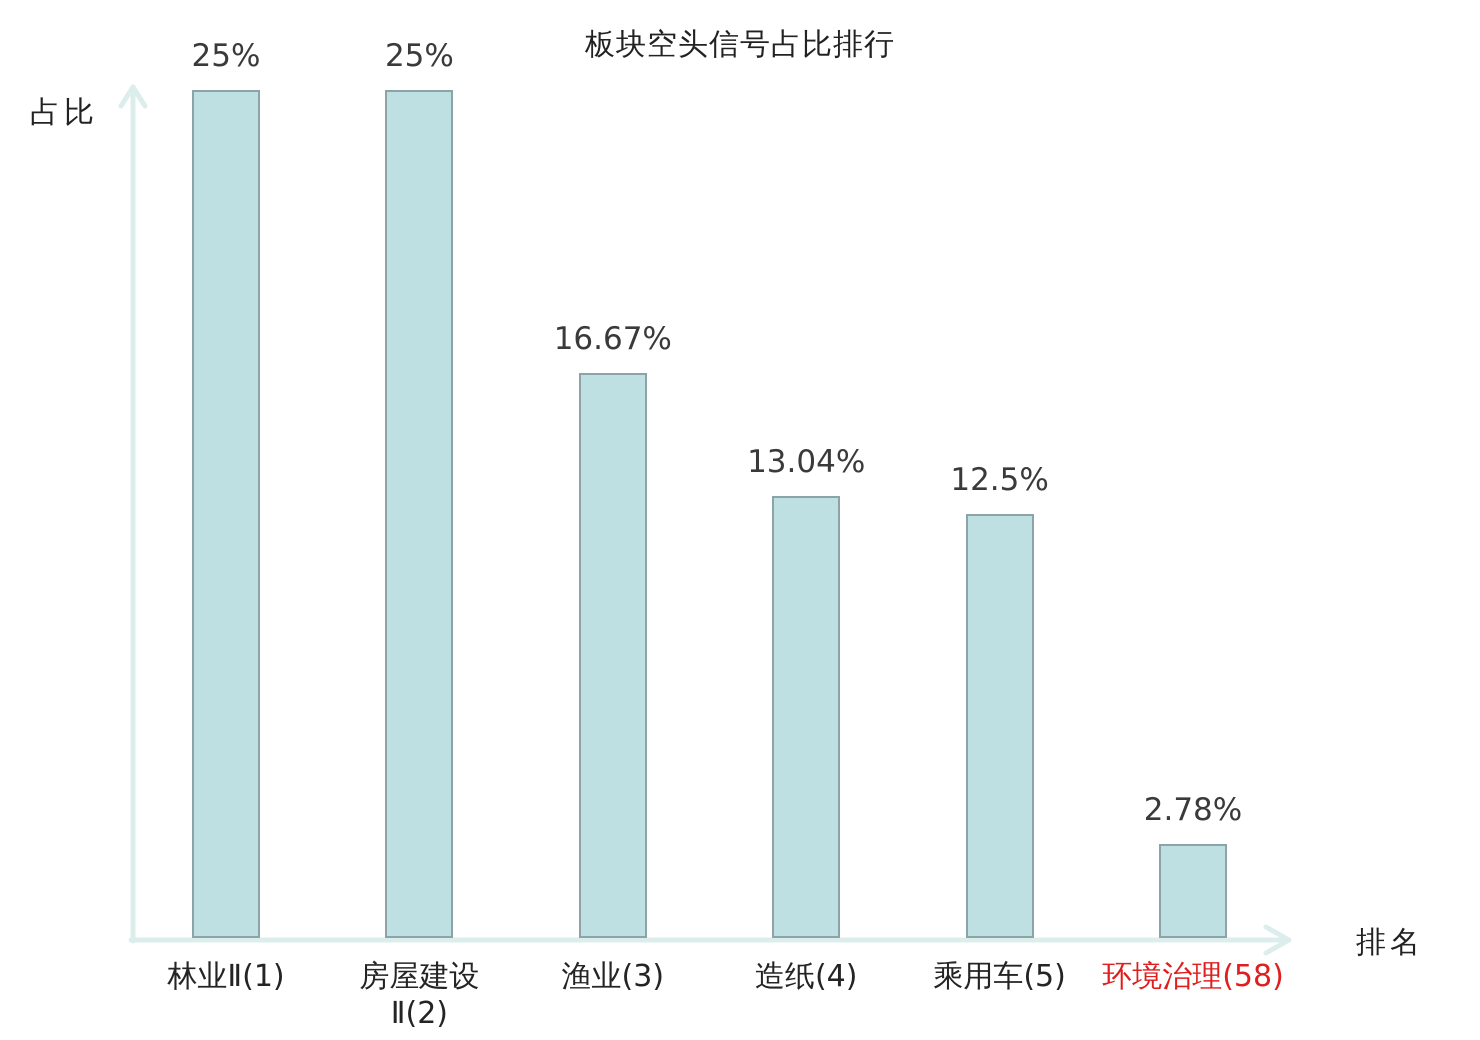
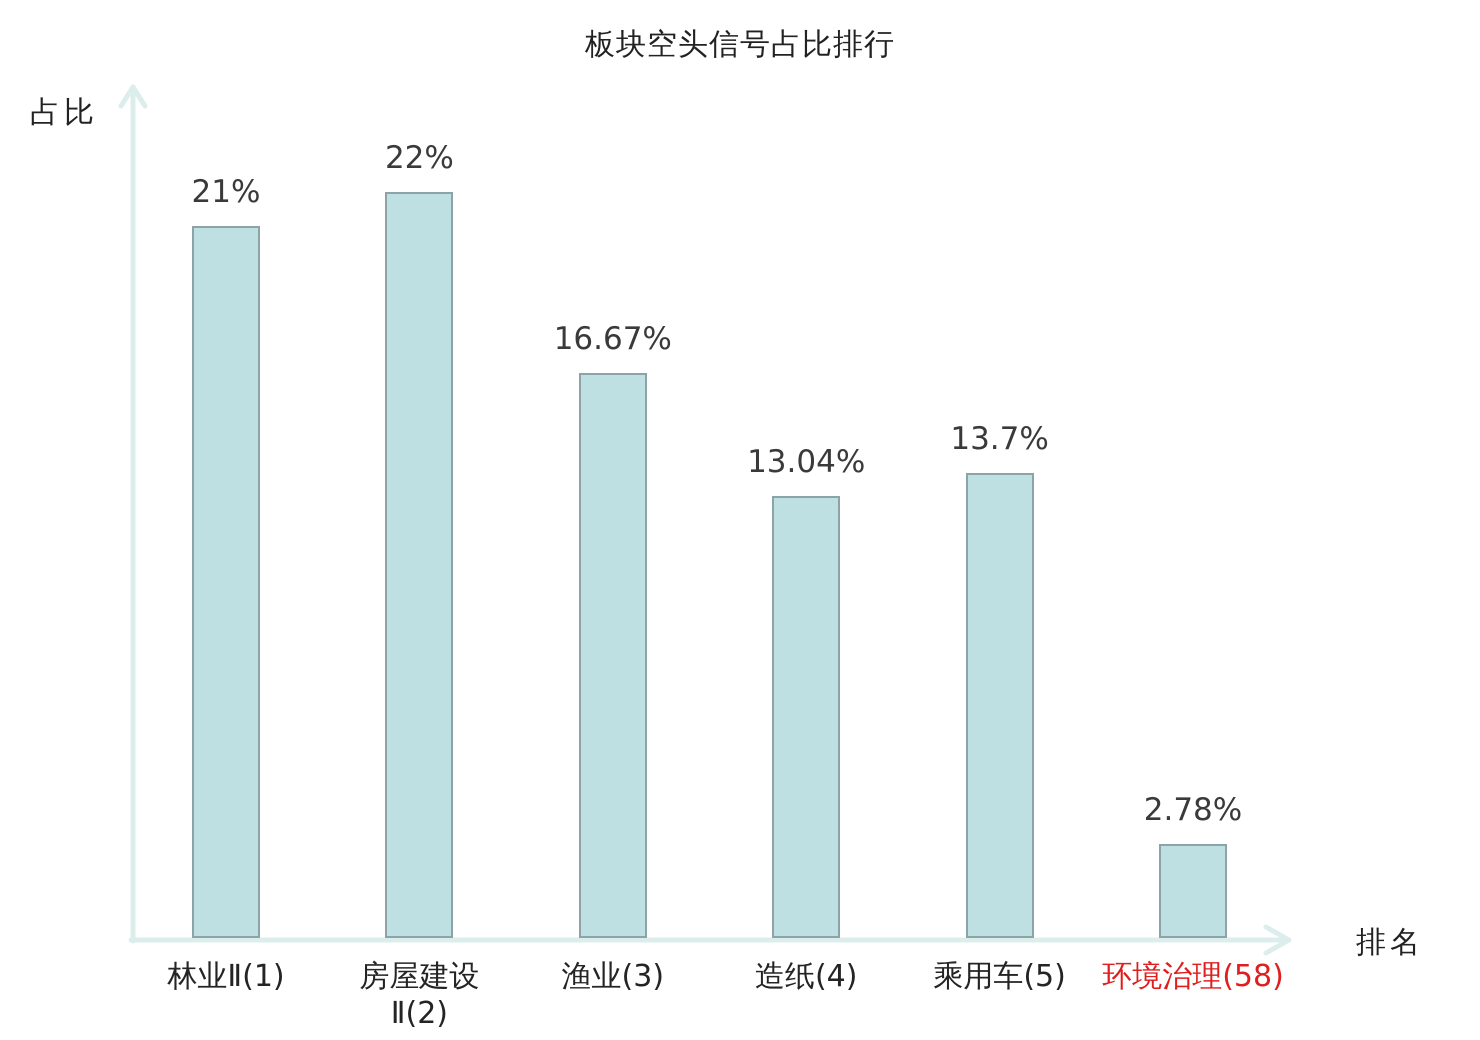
林业Ⅱ(1): 25% -> 21%
房屋建设 Ⅱ(2): 25% -> 22%
乘用车(5): 12.5% -> 13.7%
